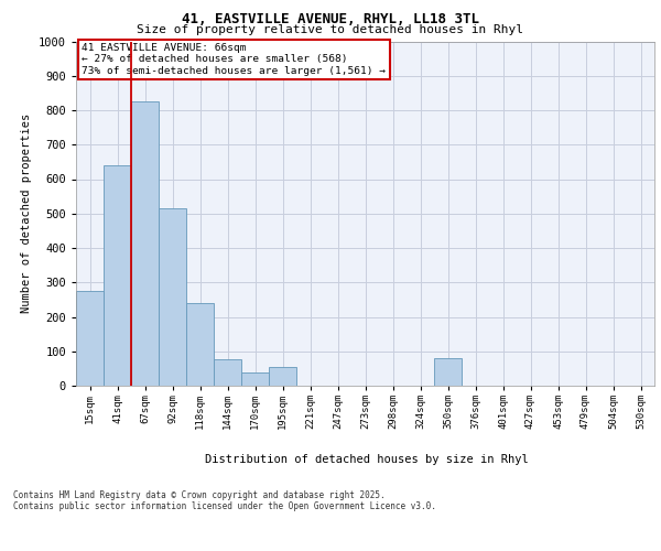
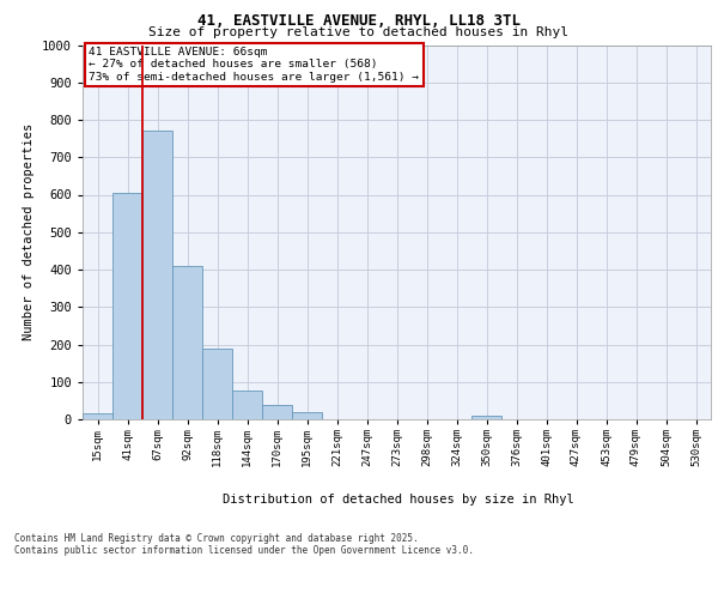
15sqm: 275 -> 15
41sqm: 640 -> 605
67sqm: 825 -> 770
92sqm: 515 -> 410
118sqm: 240 -> 190
195sqm: 55 -> 18
350sqm: 80 -> 10
